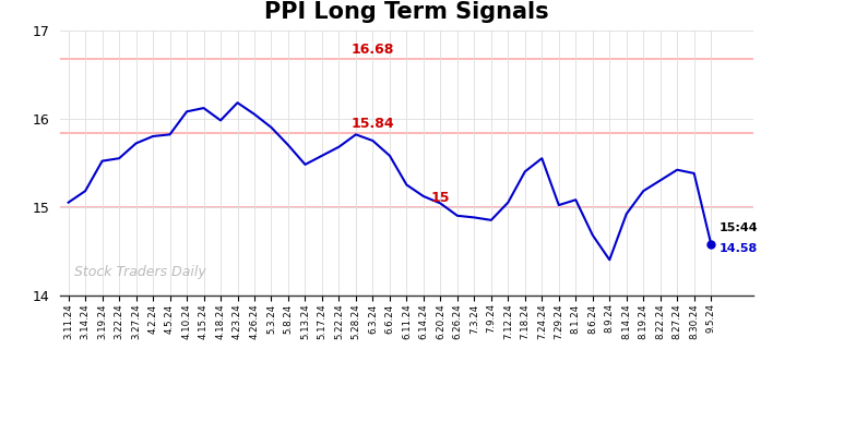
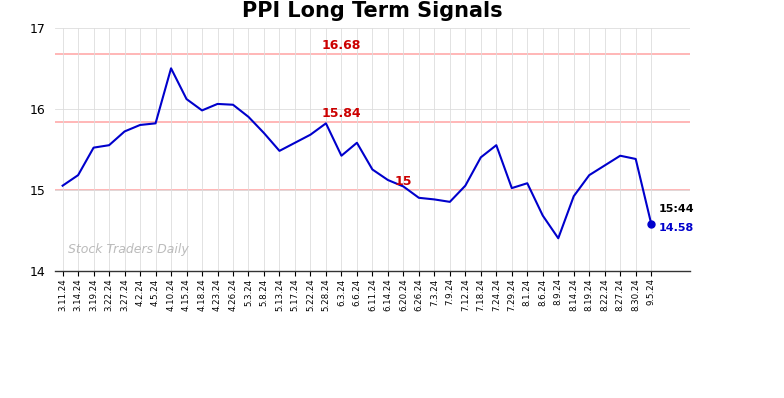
4.10.24: 16.08 -> 16.50
4.23.24: 16.18 -> 16.06
6.3.24: 15.75 -> 15.42
